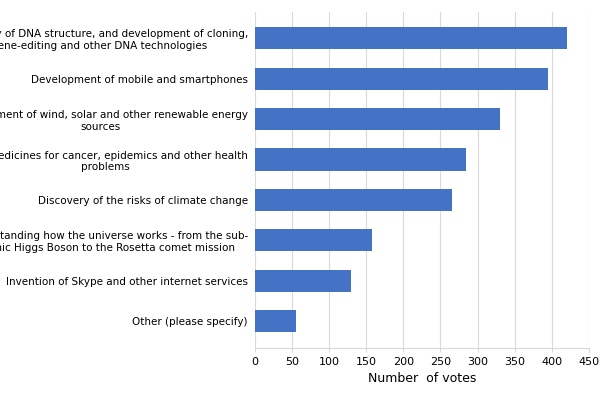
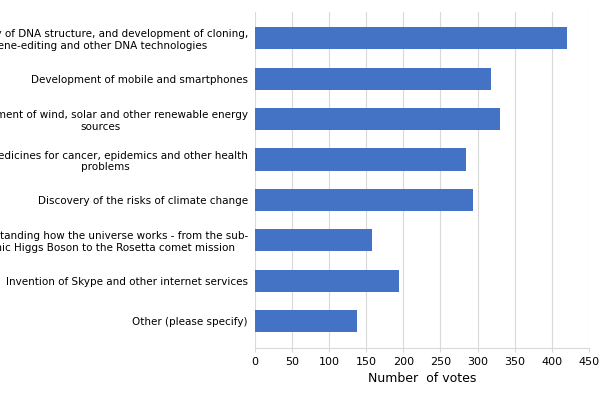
Development of mobile and smartphones: 395 -> 318
Discovery of the risks of climate change: 265 -> 294
Invention of Skype and other internet services: 130 -> 194
Other (please specify): 55 -> 138
